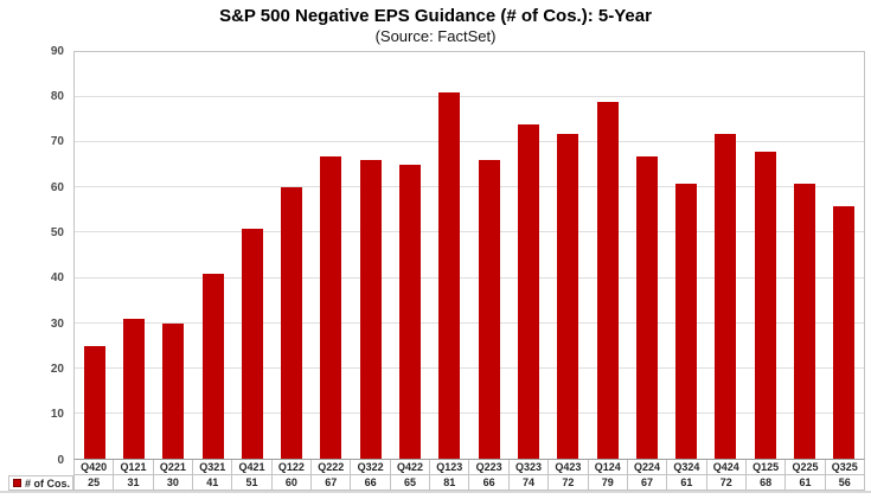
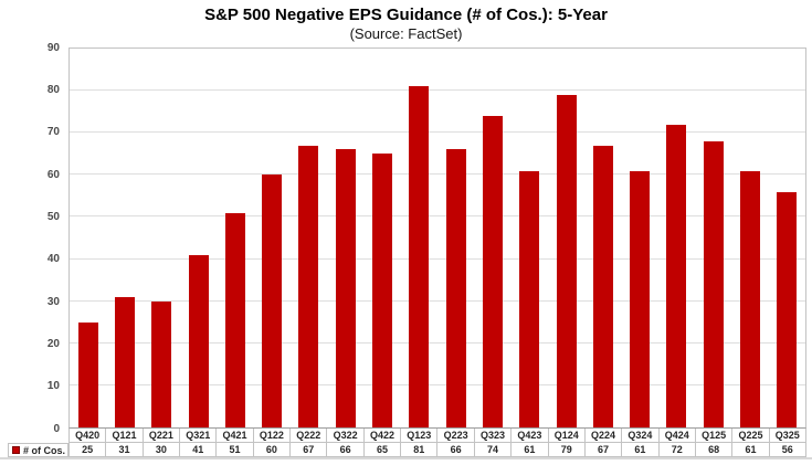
Q423: 72 -> 61
